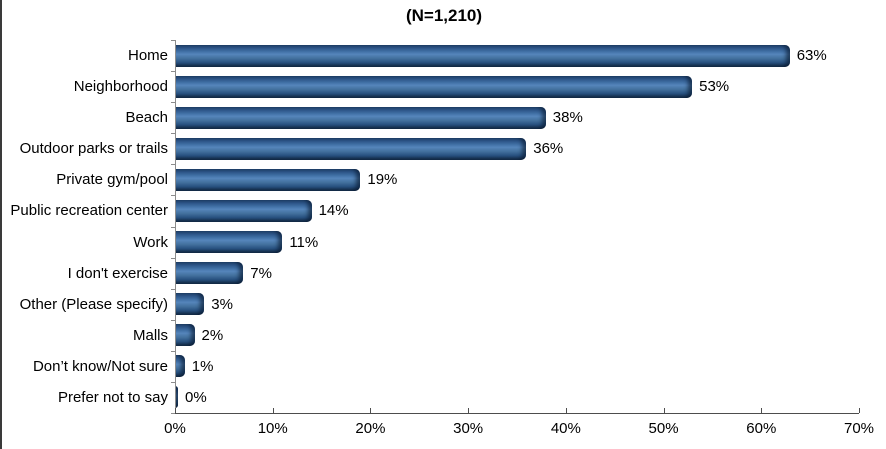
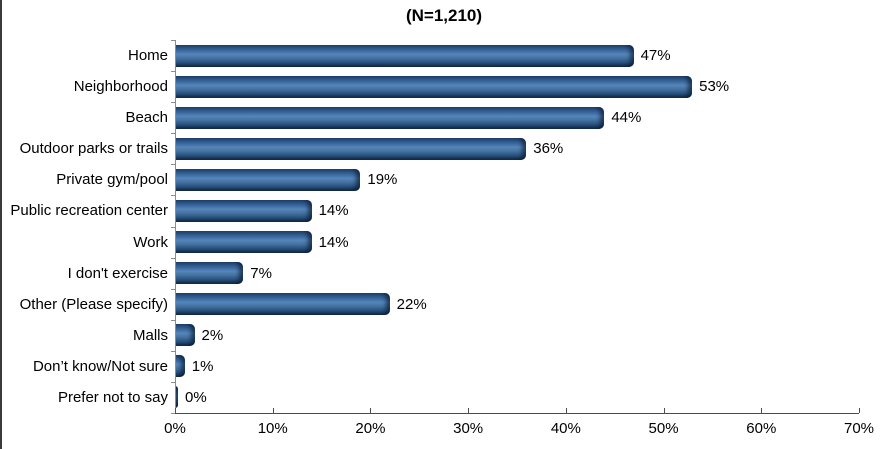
Home: 63% -> 47%
Beach: 38% -> 44%
Work: 11% -> 14%
Other (Please specify): 3% -> 22%
